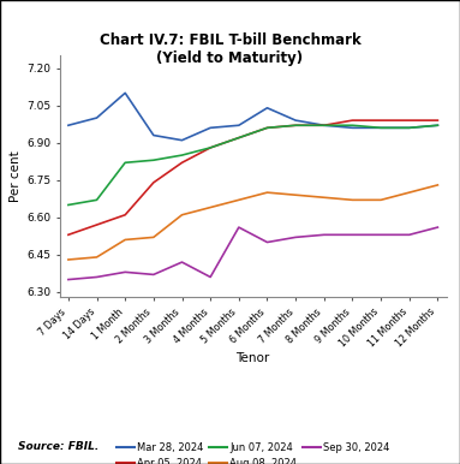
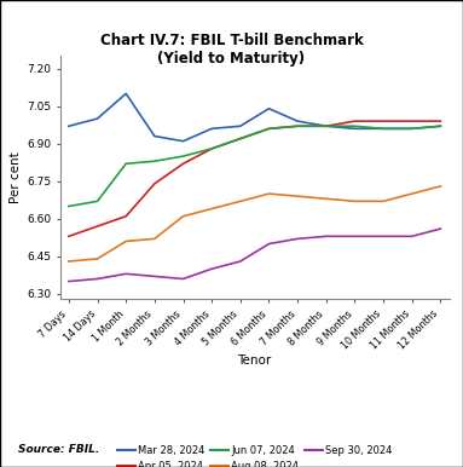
Sep 30, 2024/3 Months: 6.42 -> 6.36
Sep 30, 2024/4 Months: 6.36 -> 6.40
Sep 30, 2024/5 Months: 6.56 -> 6.43
